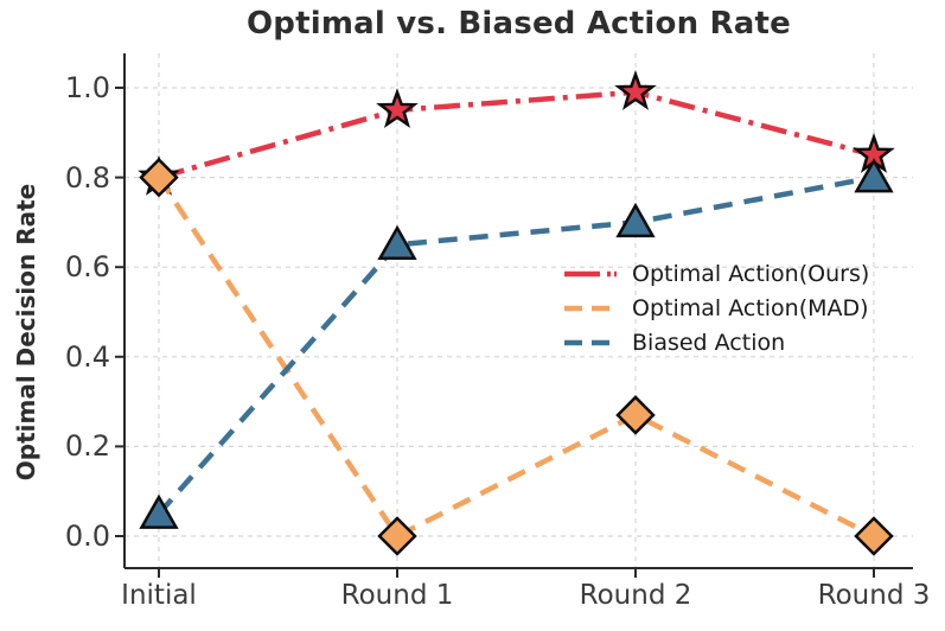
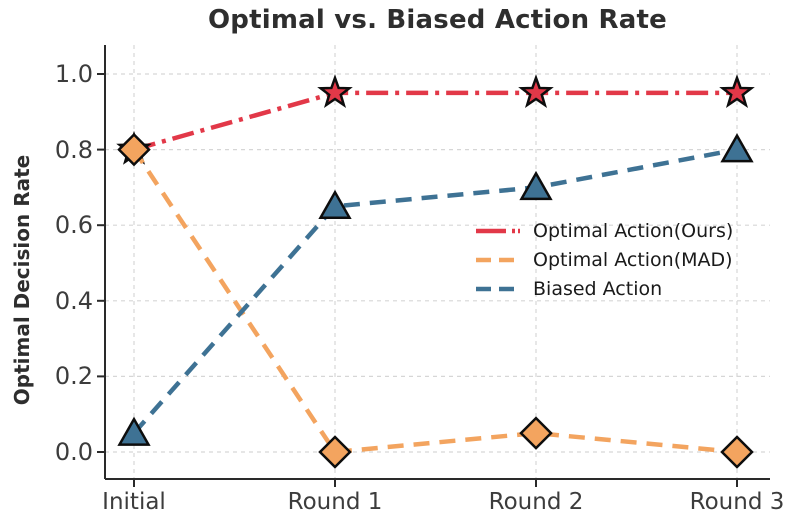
Optimal Action(Ours)/Round 2: 0.99 -> 0.95
Optimal Action(MAD)/Round 2: 0.27 -> 0.05
Optimal Action(Ours)/Round 3: 0.85 -> 0.95
